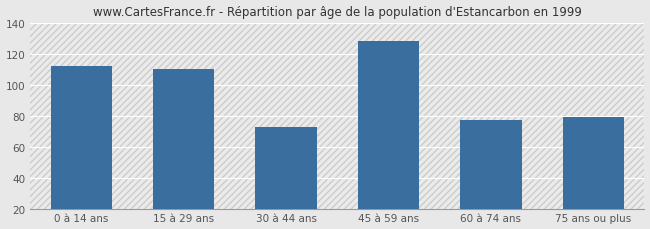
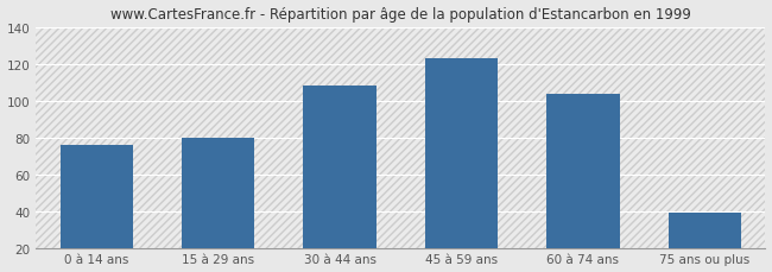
0 à 14 ans: 112 -> 76
15 à 29 ans: 110 -> 80
30 à 44 ans: 73 -> 108
45 à 59 ans: 128 -> 123
60 à 74 ans: 77 -> 104
75 ans ou plus: 79 -> 39
